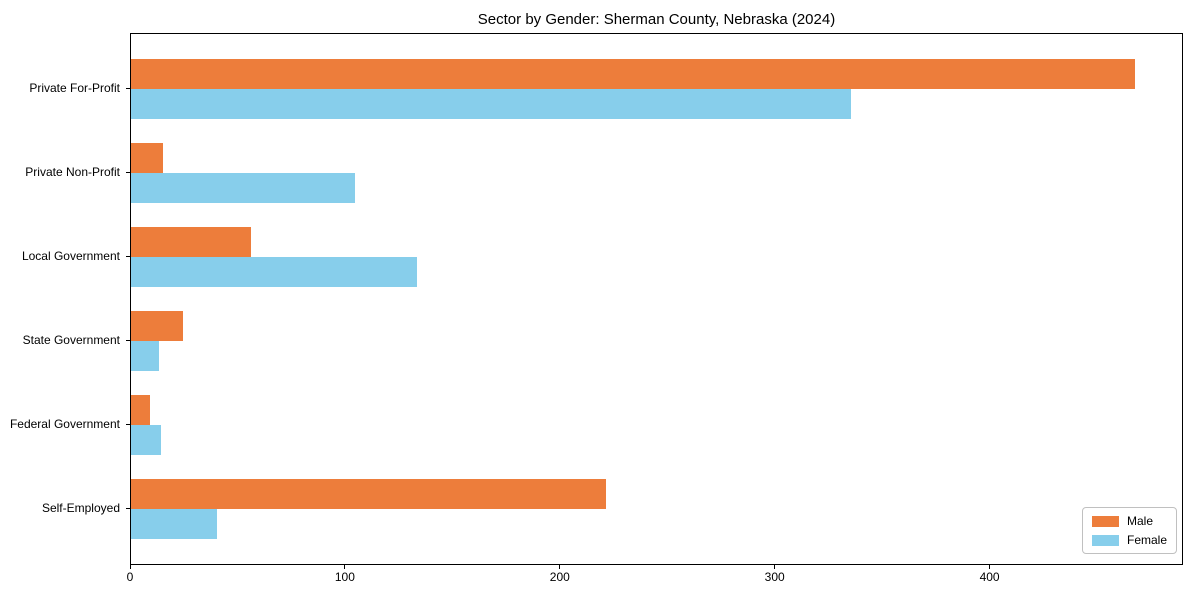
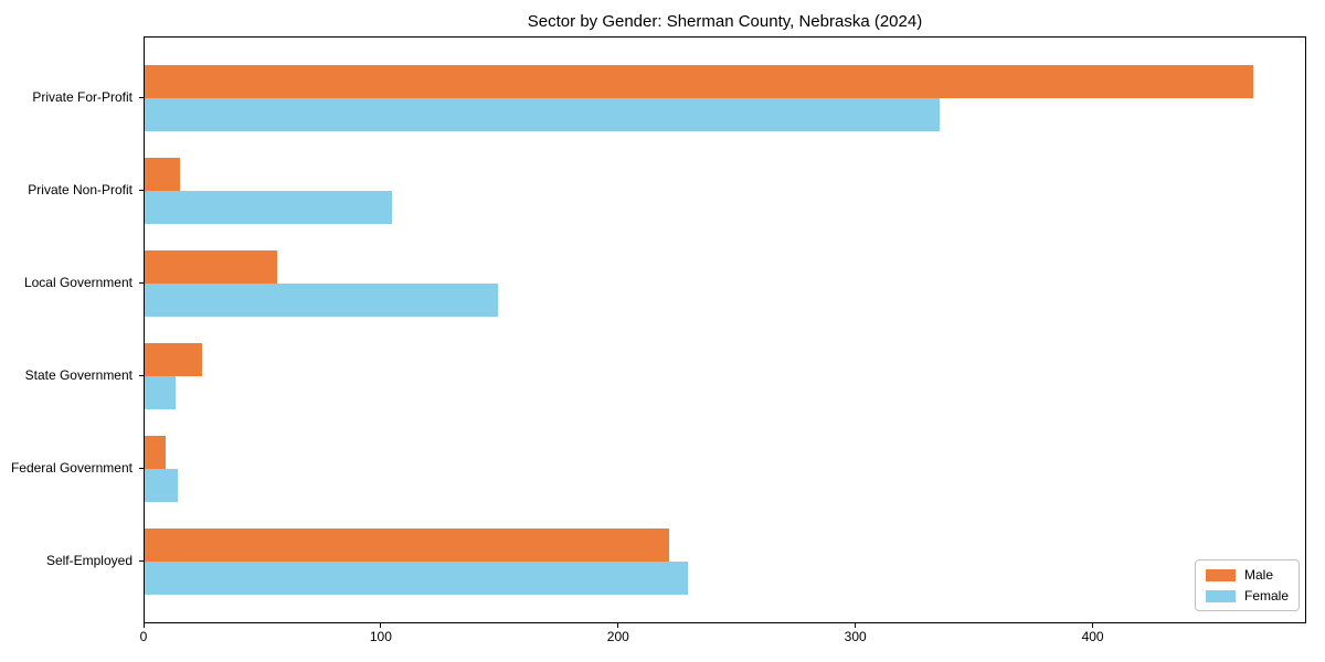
Female/Local Government: 133 -> 149
Female/Self-Employed: 40 -> 229
